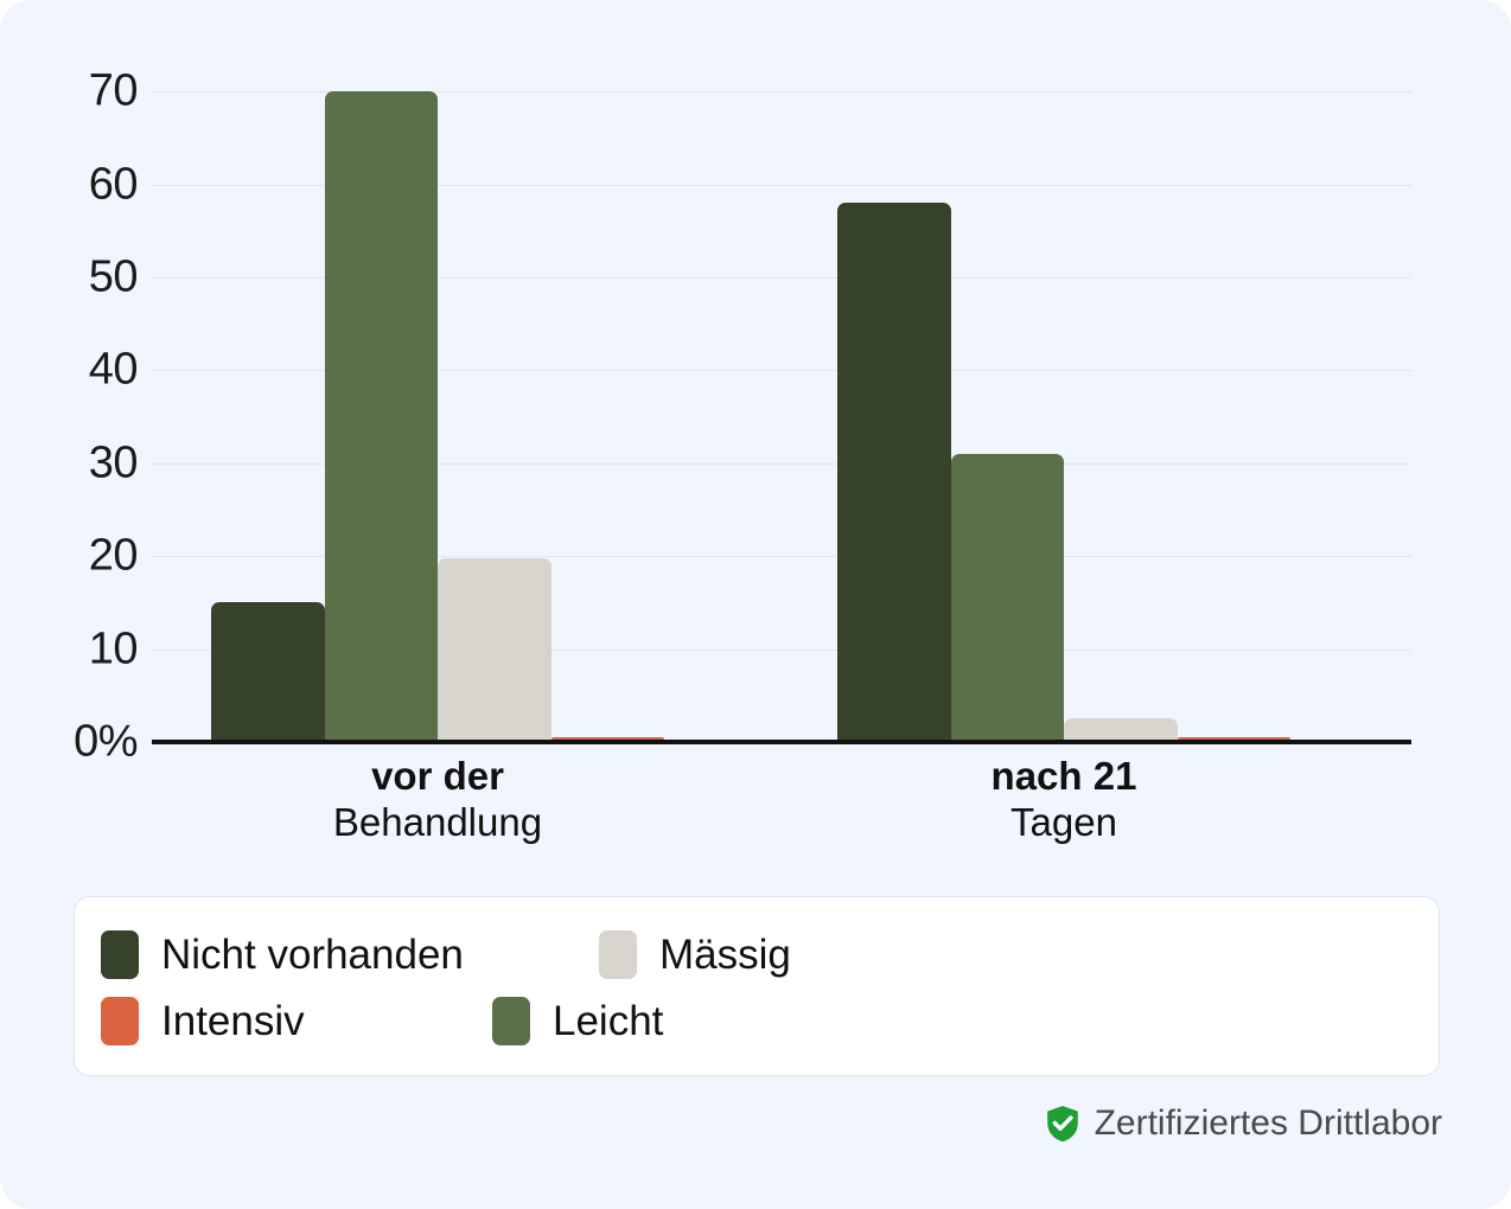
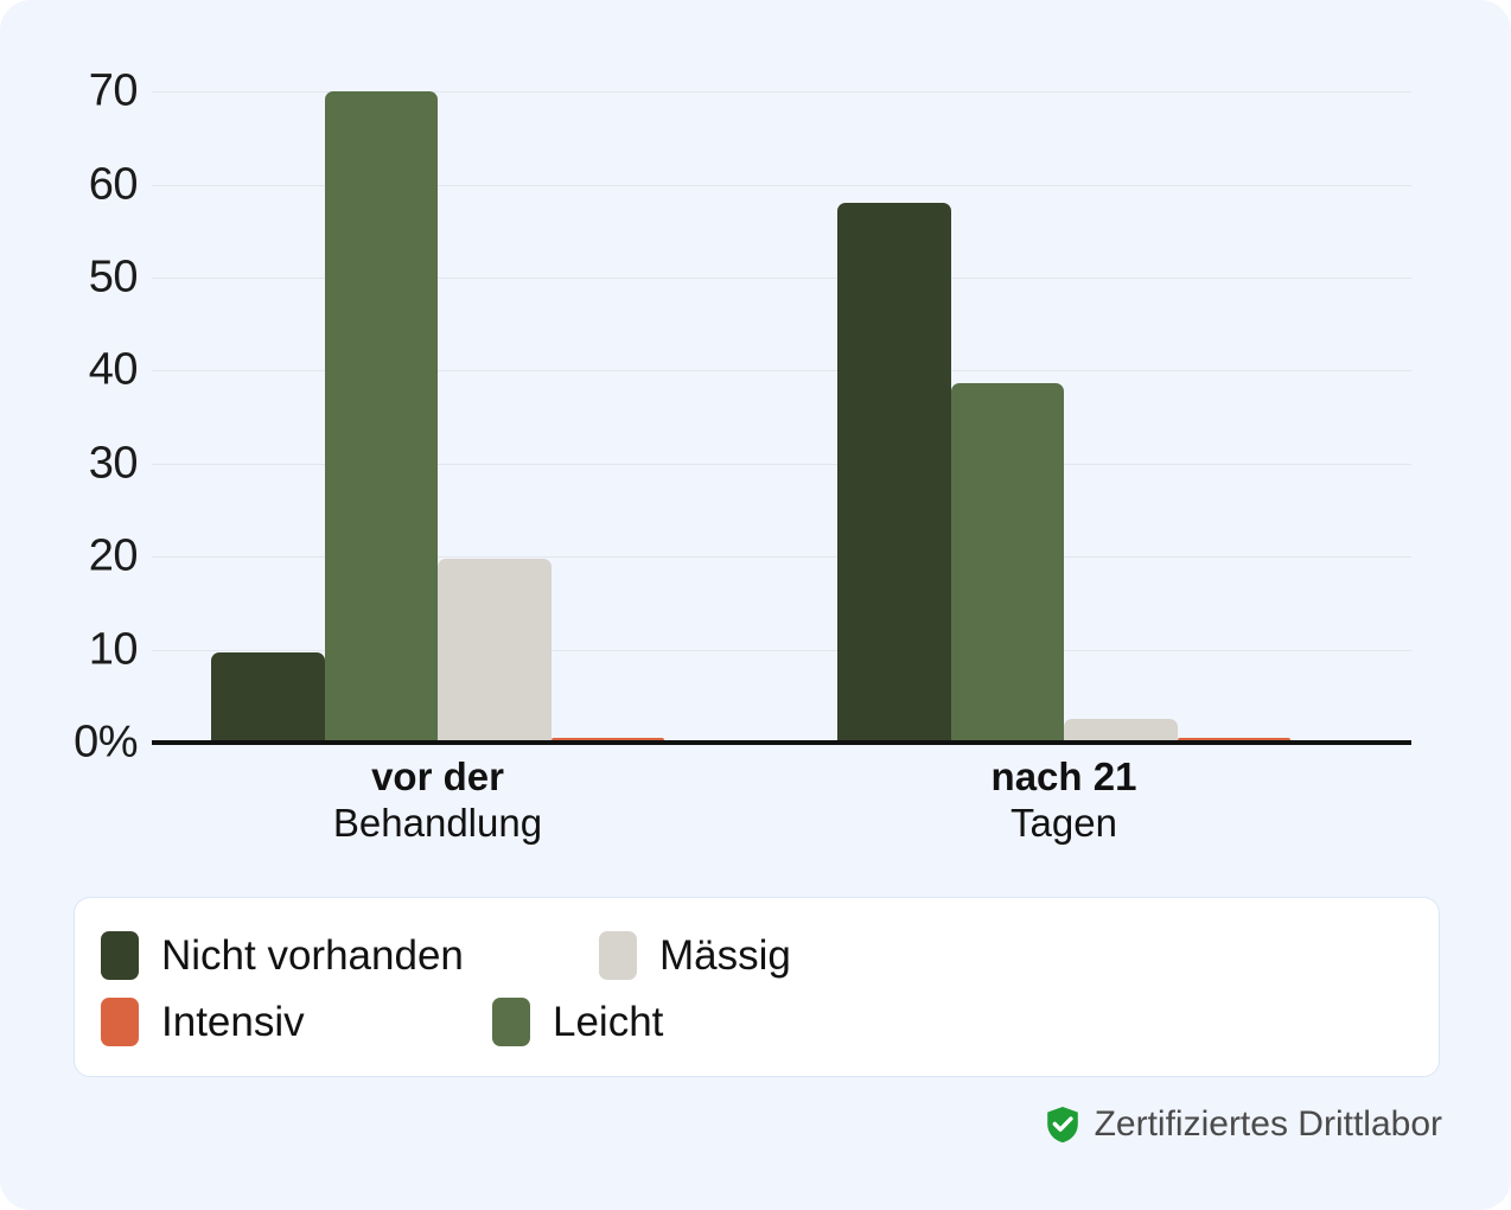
Nicht vorhanden/vor der Behandlung: 15 -> 10
Leicht/nach 21 Tagen: 31 -> 39
